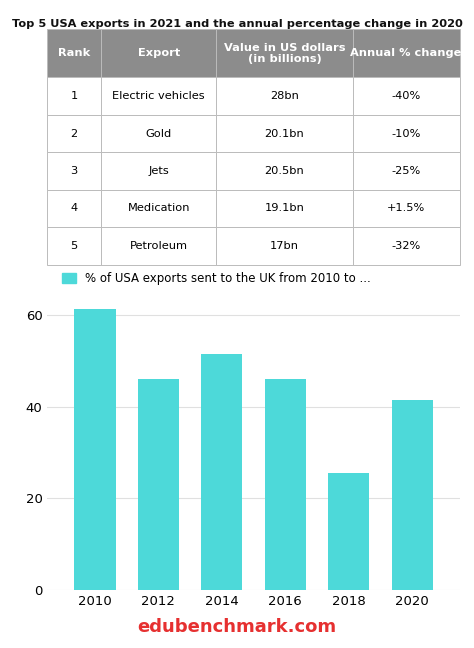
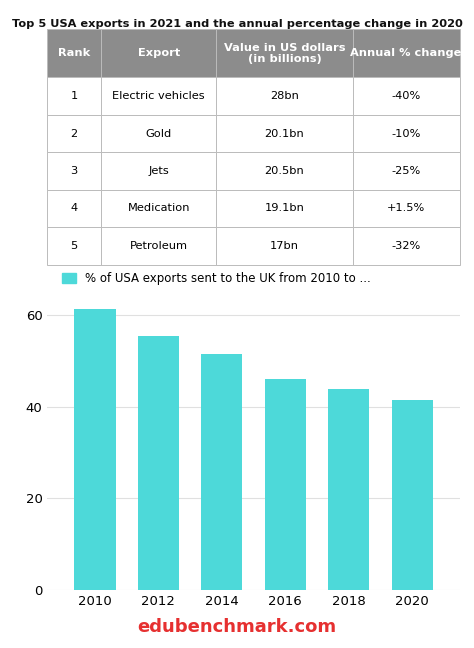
2012: 46.0 -> 55.5
2018: 25.5 -> 44.0
